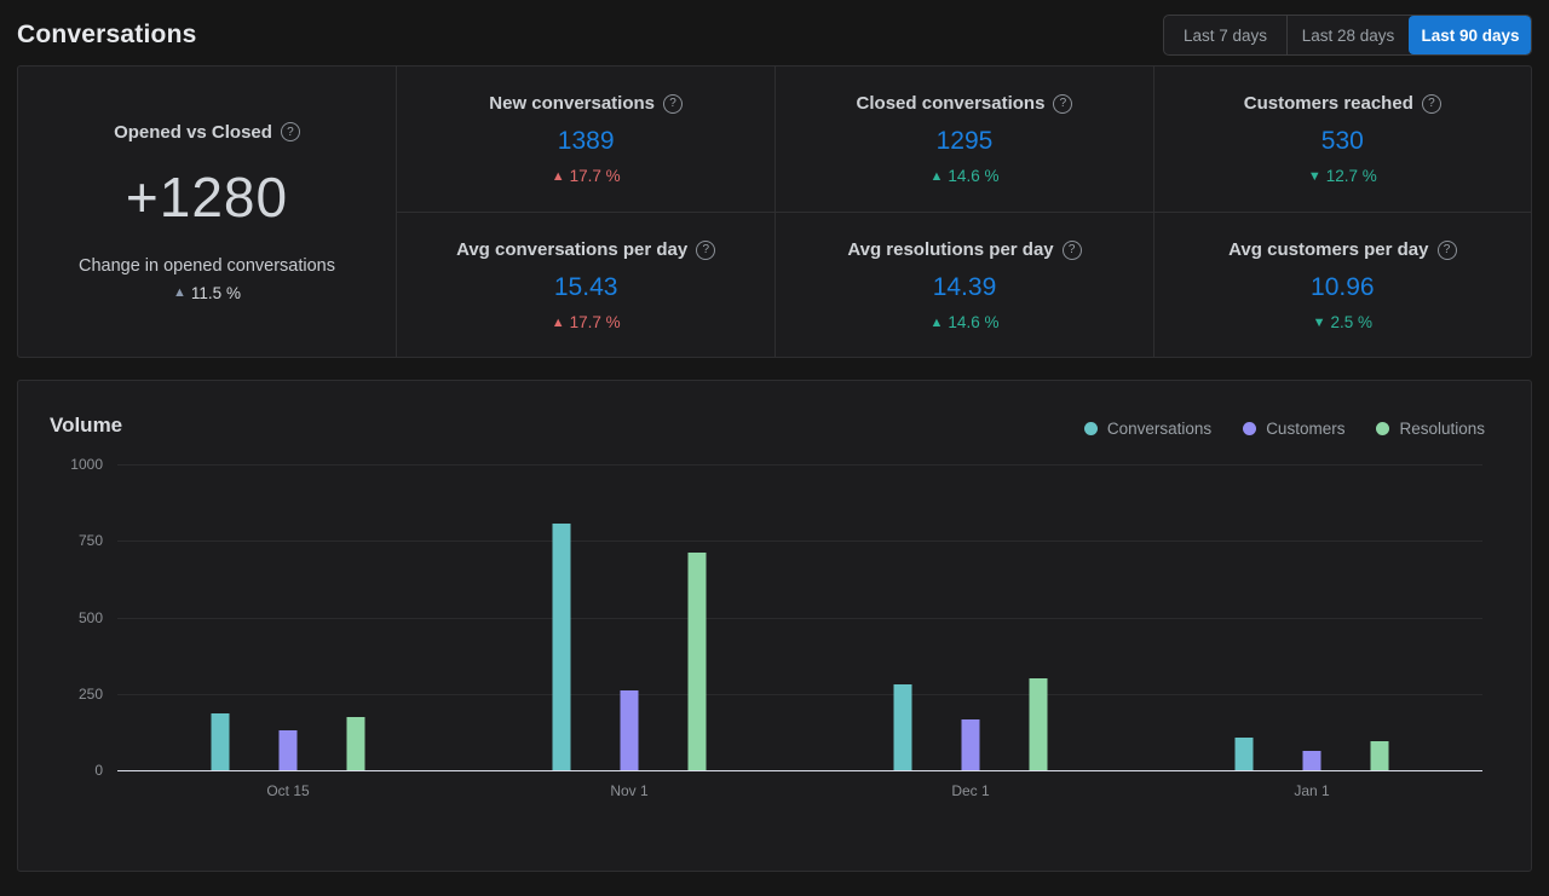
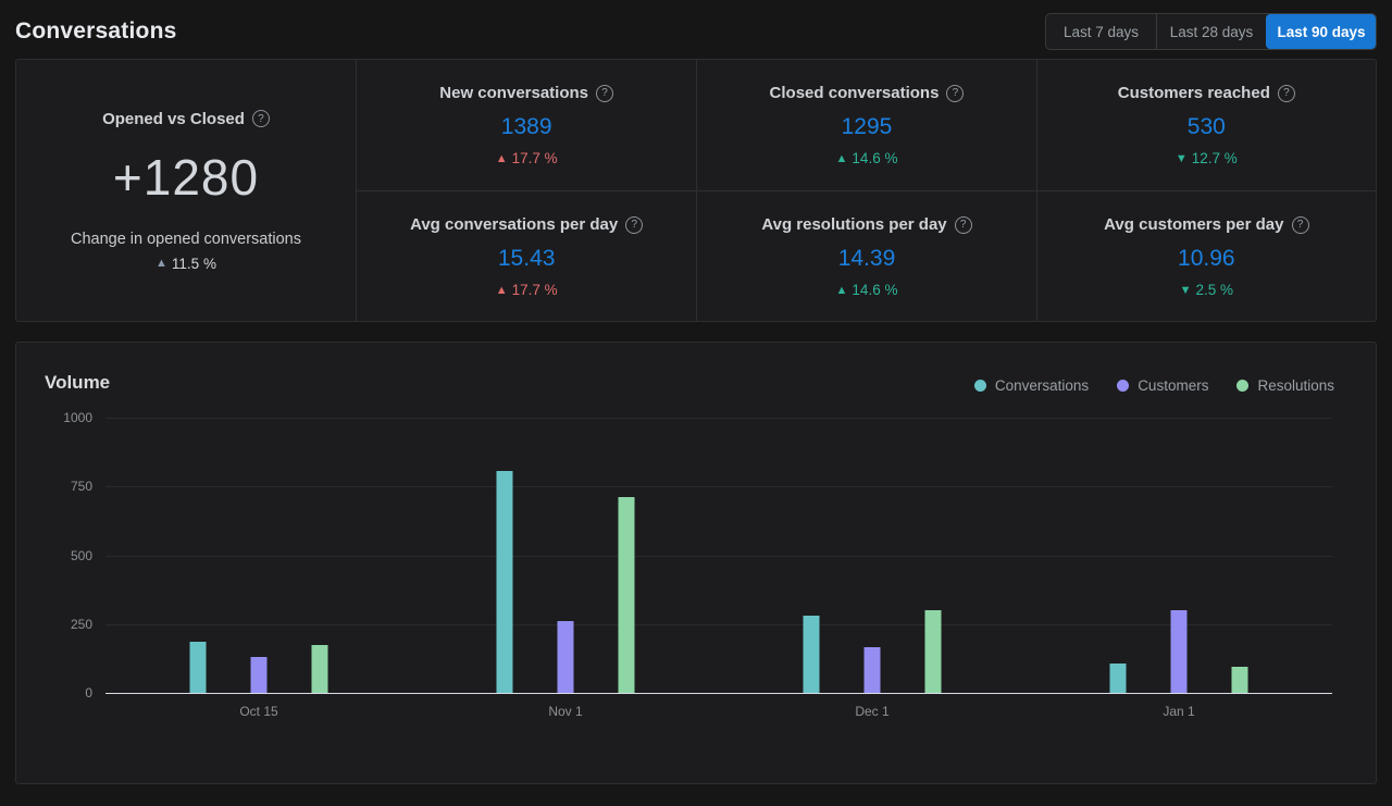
Customers/Jan 1: 60 -> 300
